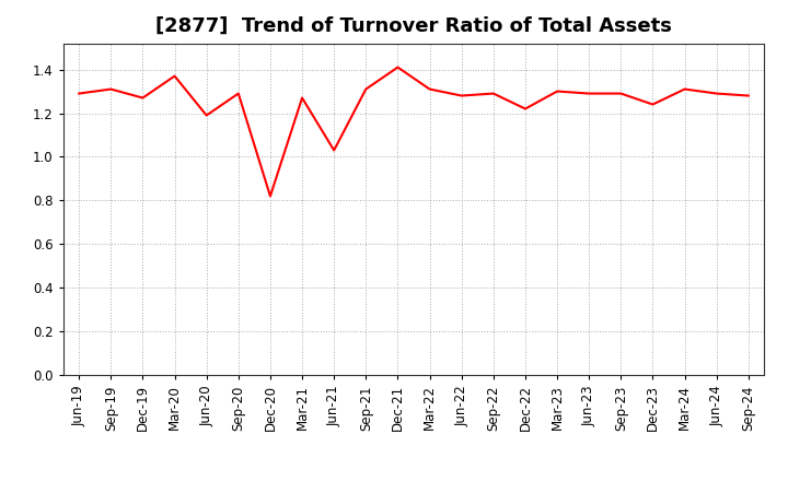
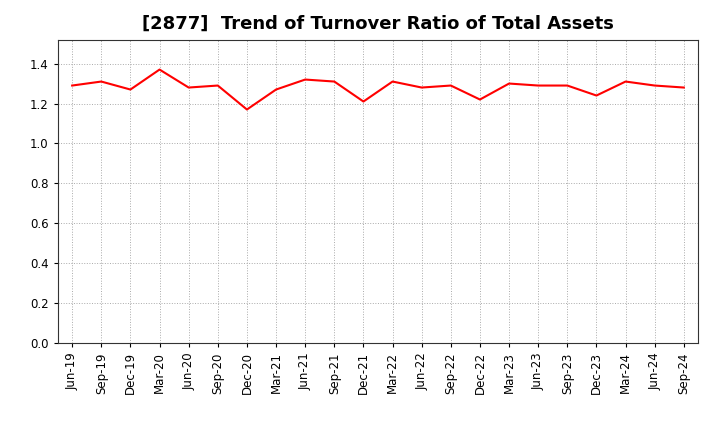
Jun-20: 1.19 -> 1.28
Dec-20: 0.82 -> 1.17
Jun-21: 1.03 -> 1.32
Dec-21: 1.41 -> 1.21
